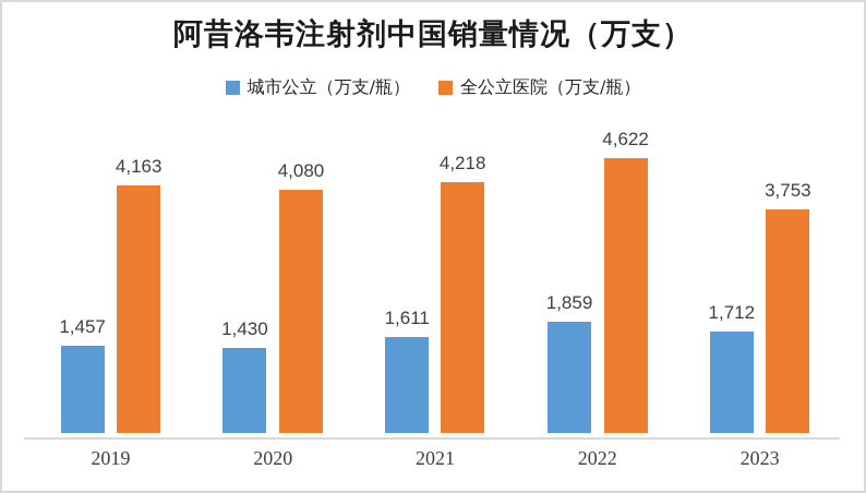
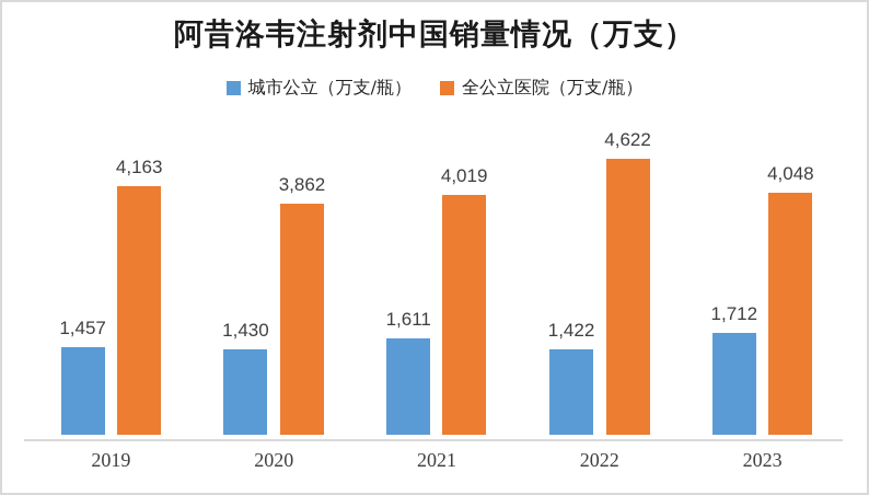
全公立医院（万支/瓶）/2020: 4,080 -> 3,862
全公立医院（万支/瓶）/2021: 4,218 -> 4,019
城市公立（万支/瓶）/2022: 1,859 -> 1,422
全公立医院（万支/瓶）/2023: 3,753 -> 4,048
